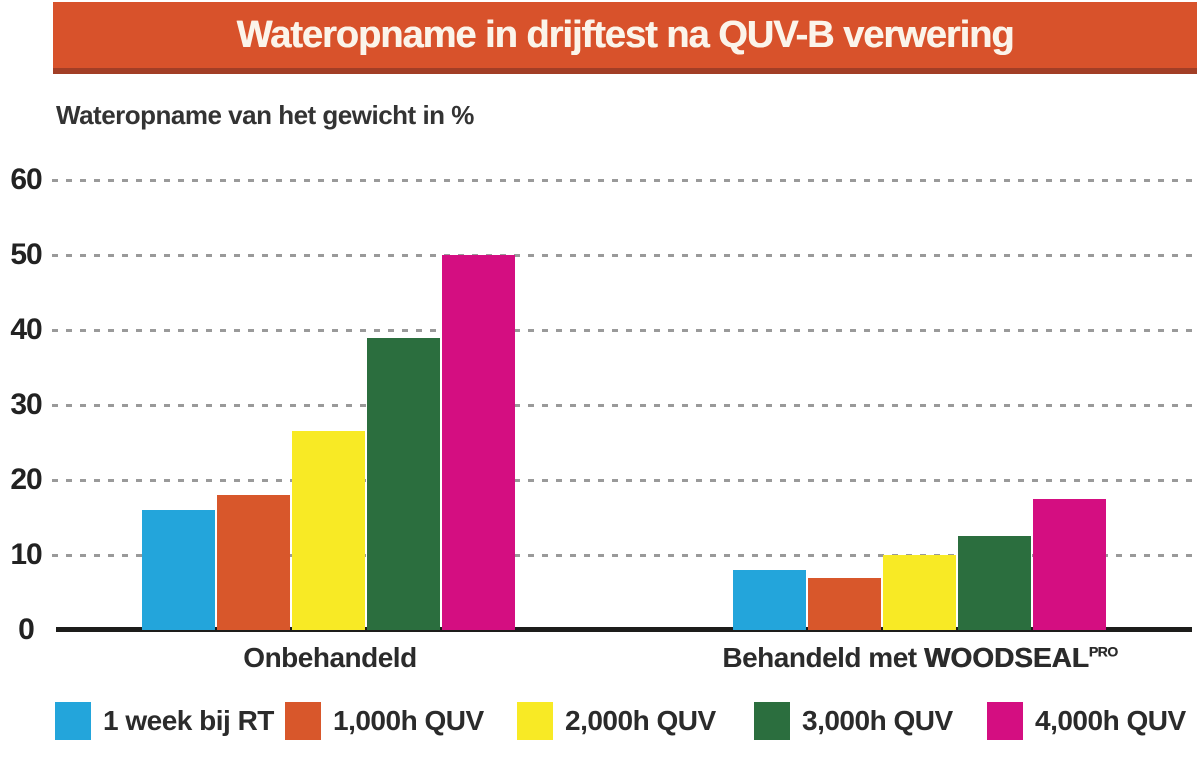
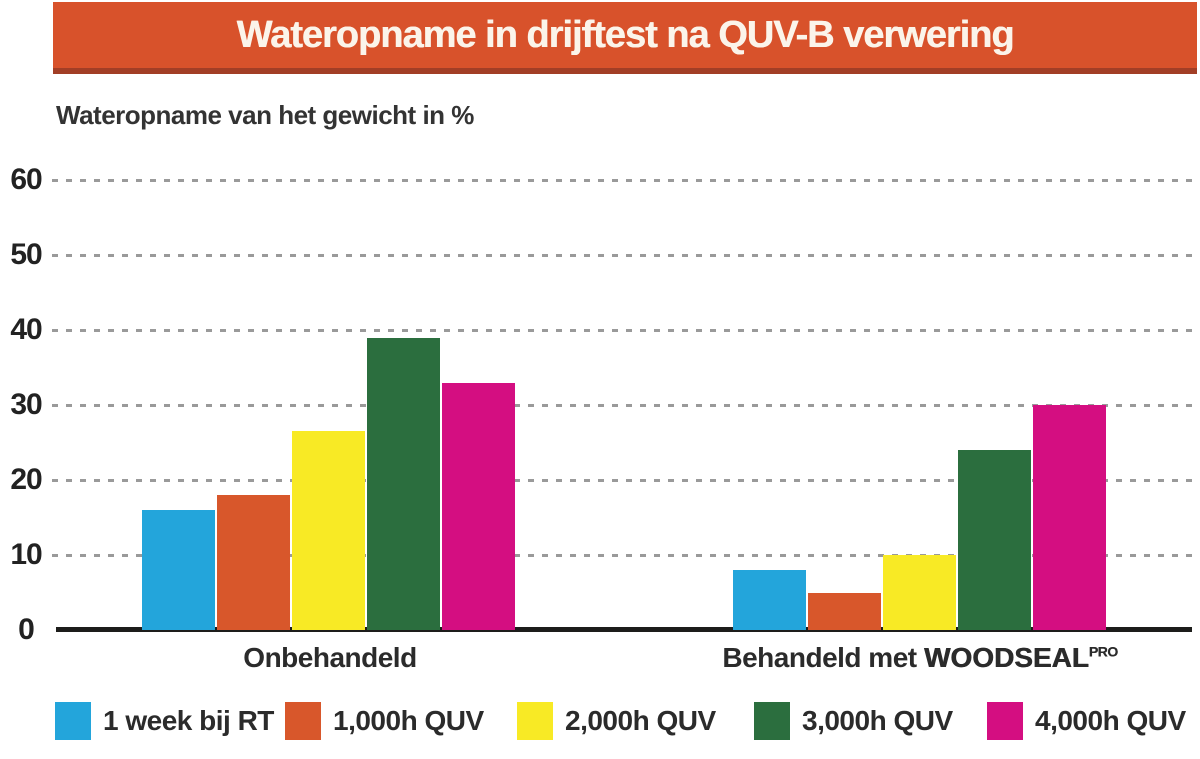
4,000h QUV/Onbehandeld: 50 -> 33
1,000h QUV/Behandeld met WOODSEAL PRO: 7 -> 5
3,000h QUV/Behandeld met WOODSEAL PRO: 12 -> 24
4,000h QUV/Behandeld met WOODSEAL PRO: 18 -> 30
